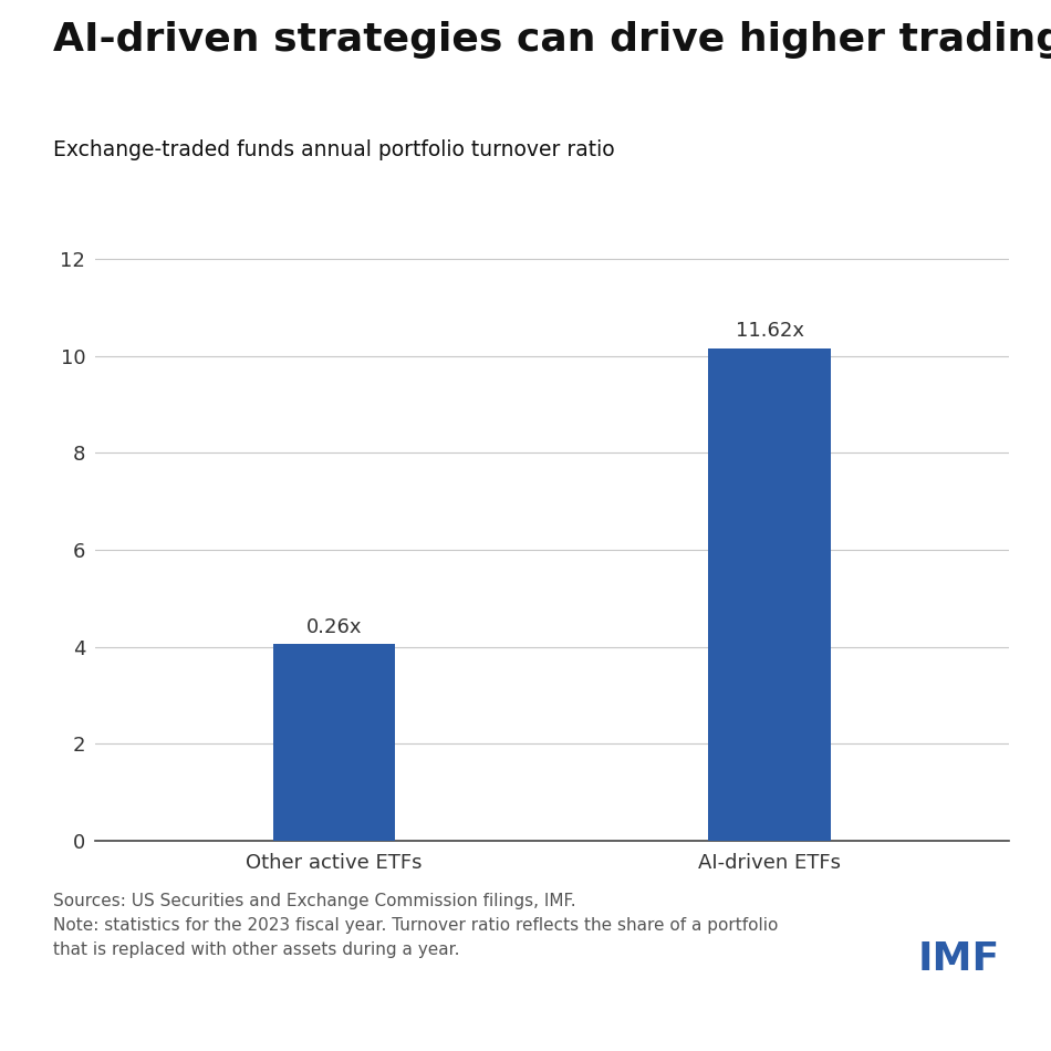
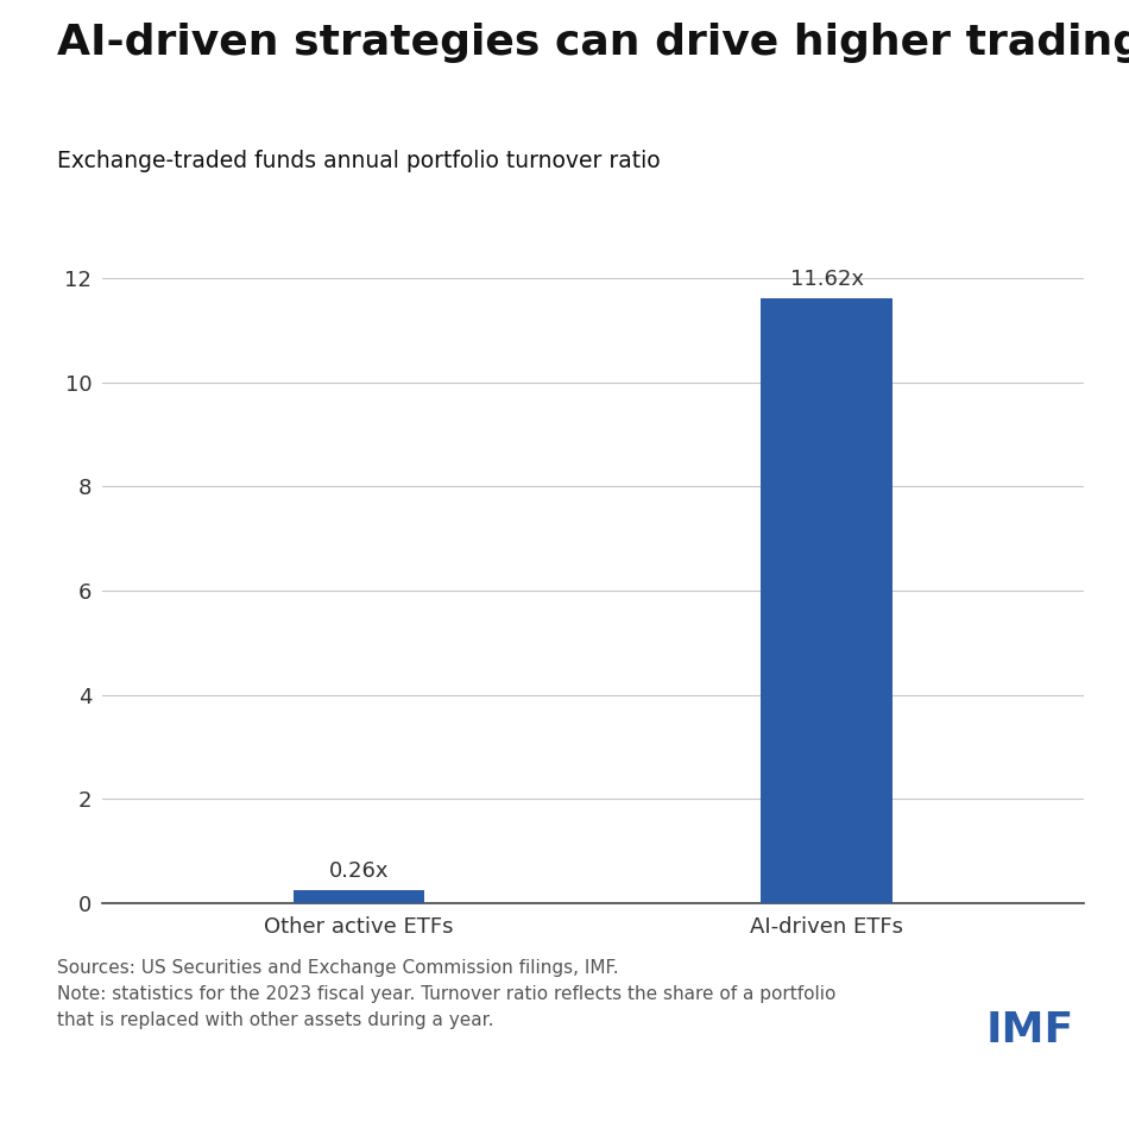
Other active ETFs: 4.05 -> 0.26
AI-driven ETFs: 10.15 -> 11.62
